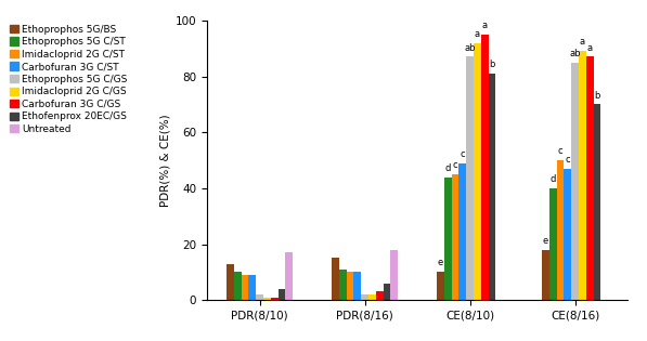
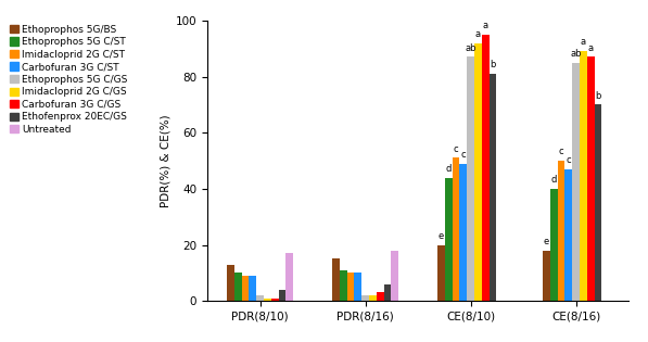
Ethoprophos 5G/BS/CE(8/10): 10 -> 20
Imidacloprid 2G C/ST/CE(8/10): 45 -> 51
